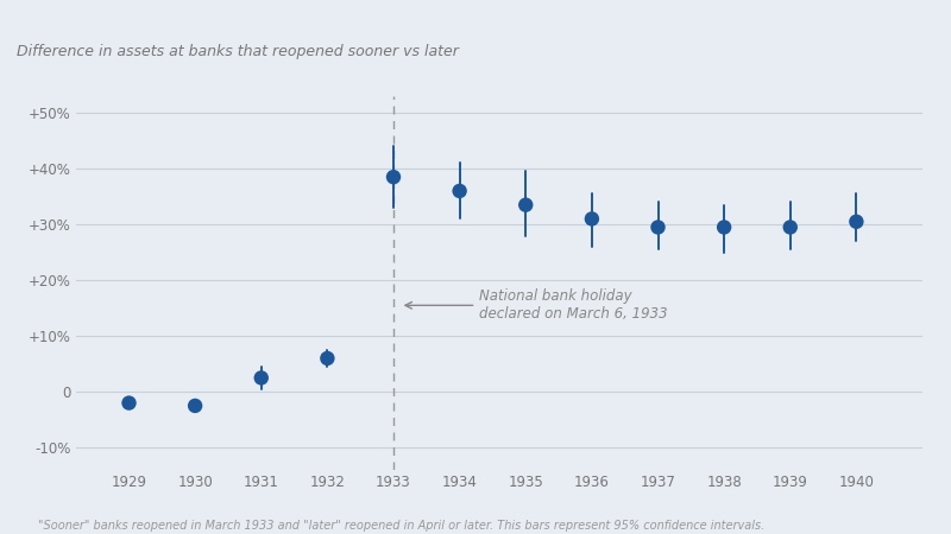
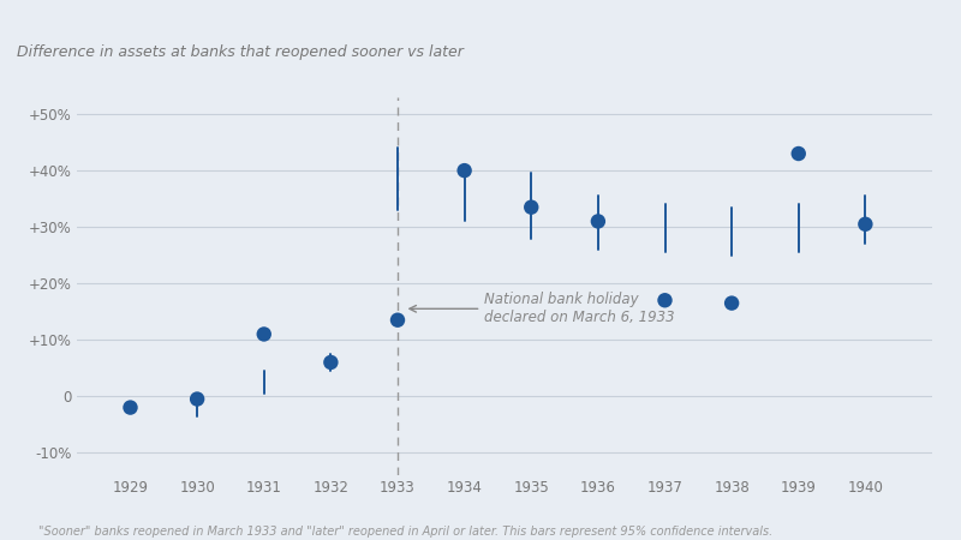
1930: -2.5% -> -0.5%
1931: 2.5% -> 11.0%
1933: 38.5% -> 13.5%
1934: 36.0% -> 40.0%
1937: 29.5% -> 17.0%
1938: 29.5% -> 16.5%
1939: 29.5% -> 43.0%
